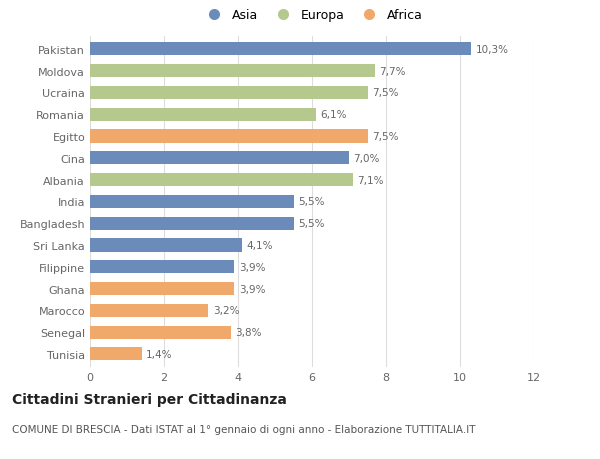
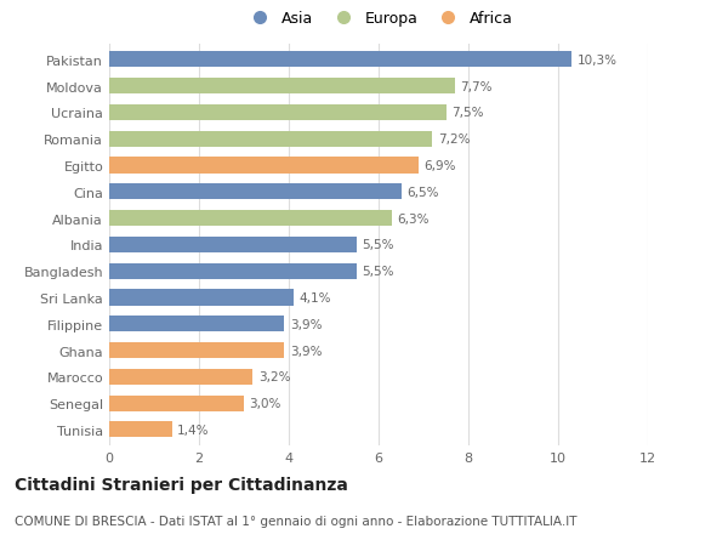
Romania: 6,1% -> 7,2%
Egitto: 7,5% -> 6,9%
Cina: 7,0% -> 6,5%
Albania: 7,1% -> 6,3%
Senegal: 3,8% -> 3,0%
